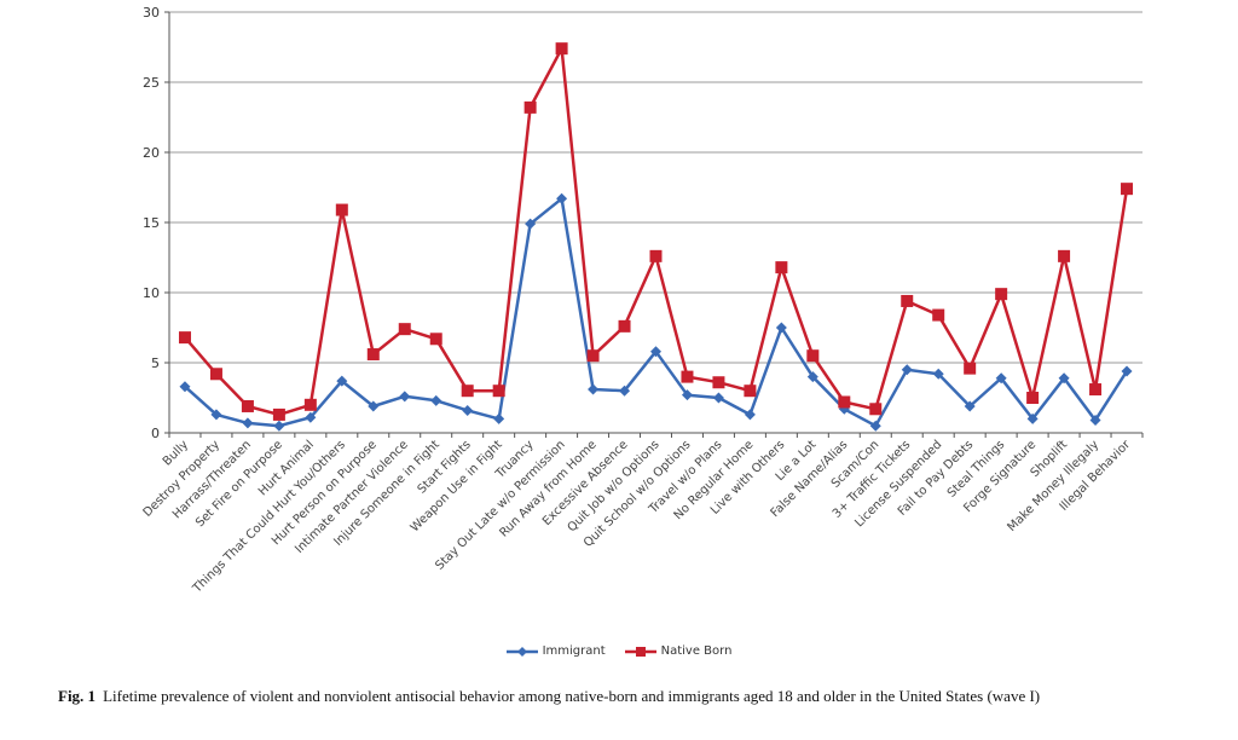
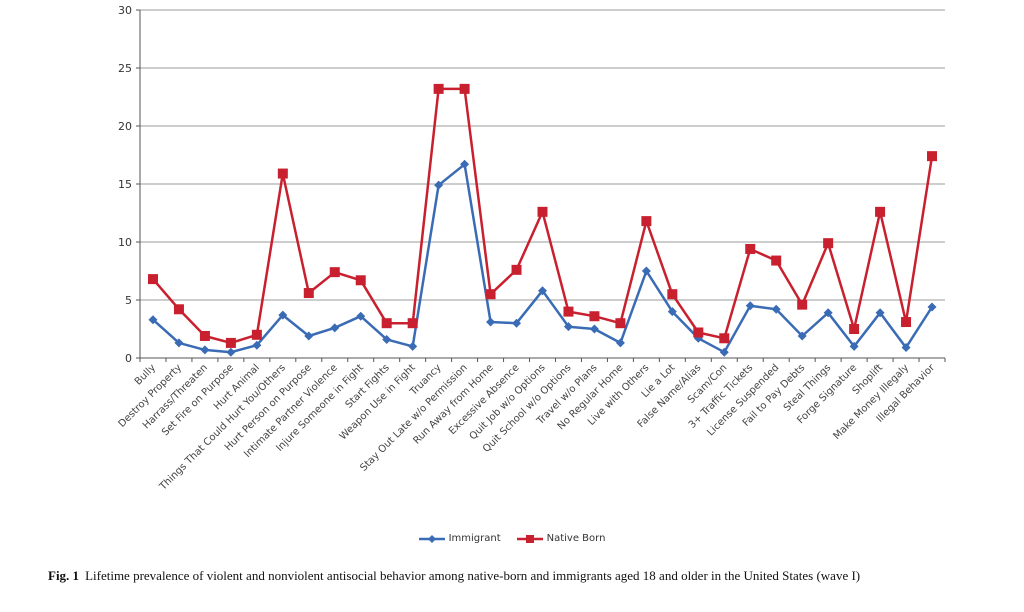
Immigrant/Injure Someone in Fight: 2.3 -> 3.6
Native Born/Stay Out Late w/o Permission: 27.4 -> 23.2
